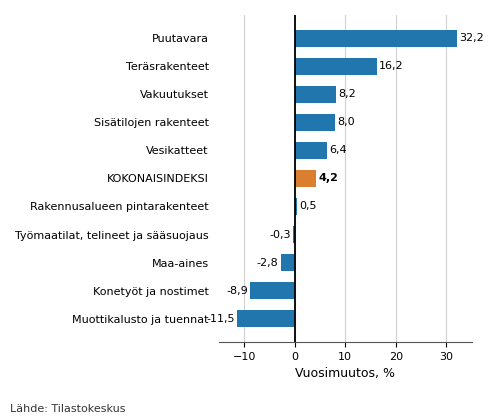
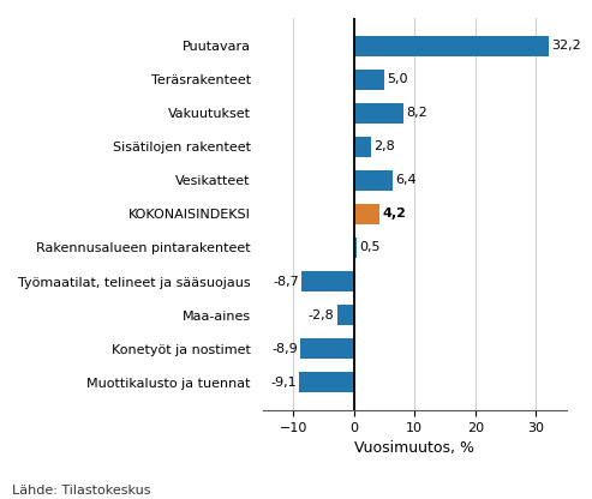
Teräsrakenteet: 16,2 -> 5,0
Sisätilojen rakenteet: 8,0 -> 2,8
Työmaatilat, telineet ja sääsuojaus: -0,3 -> -8,7
Muottikalusto ja tuennat: -11,5 -> -9,1
